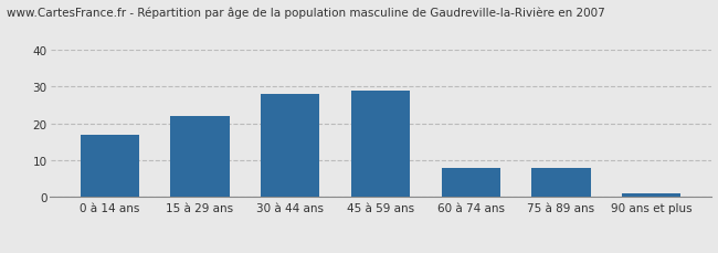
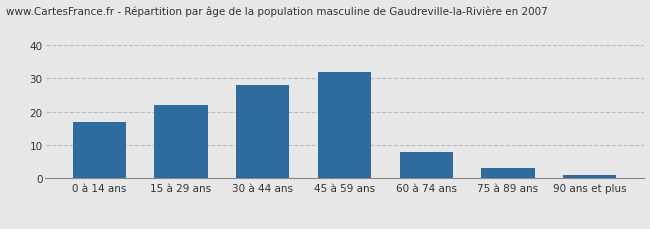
45 à 59 ans: 29 -> 32
75 à 89 ans: 8 -> 3
